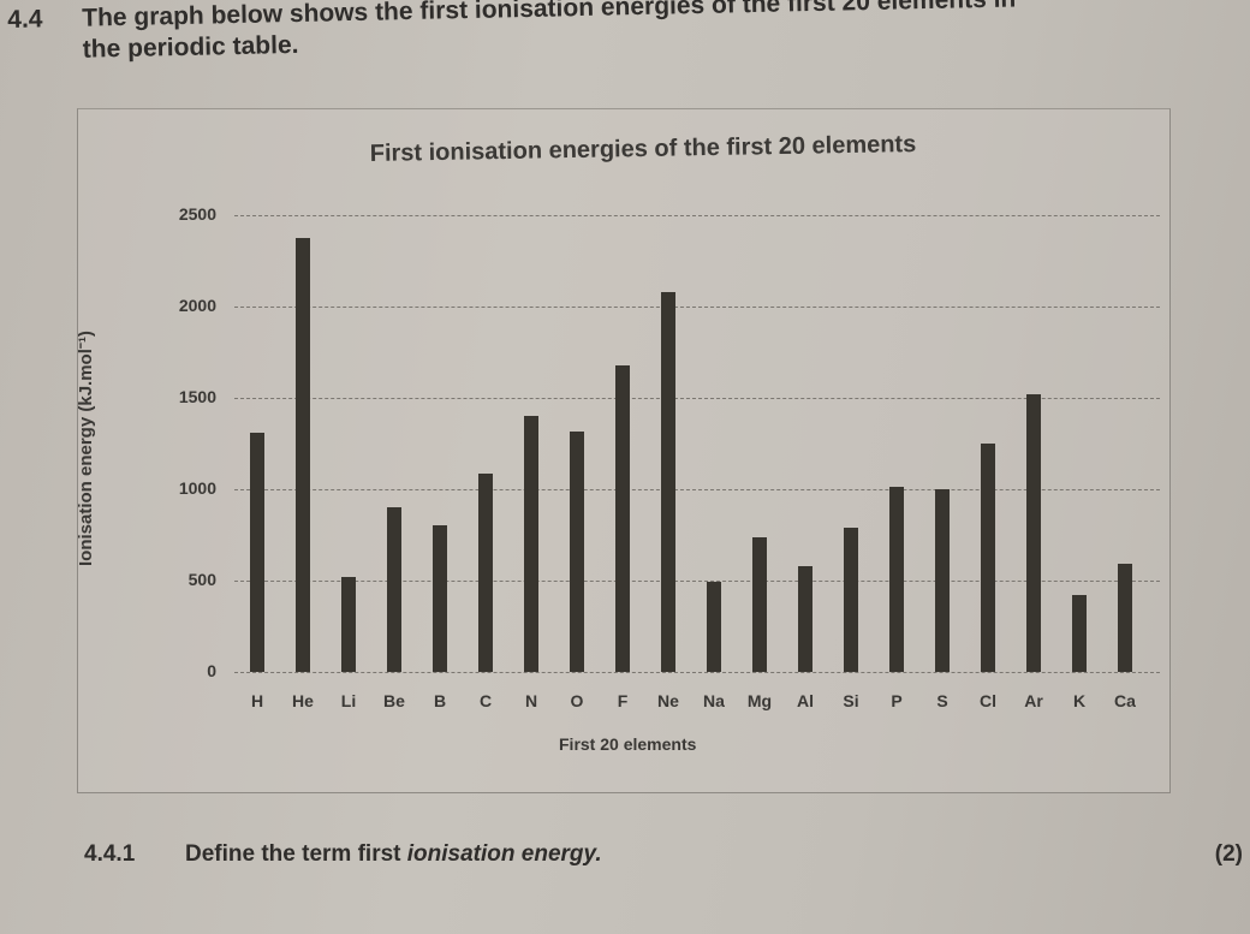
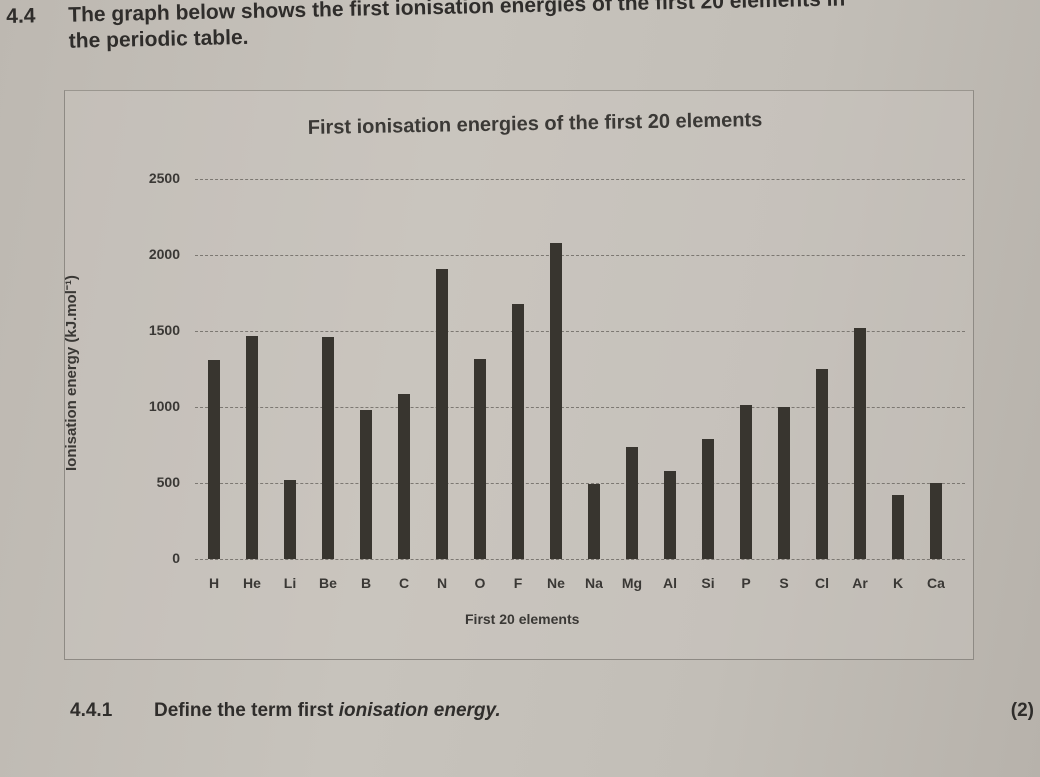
He: 2370 -> 1470
Be: 900 -> 1460
B: 800 -> 980
N: 1400 -> 1910
Ca: 590 -> 500
